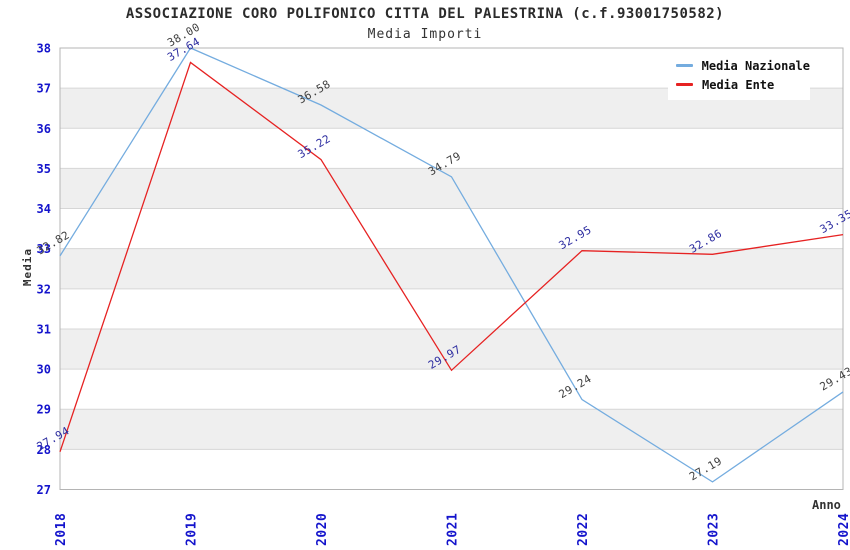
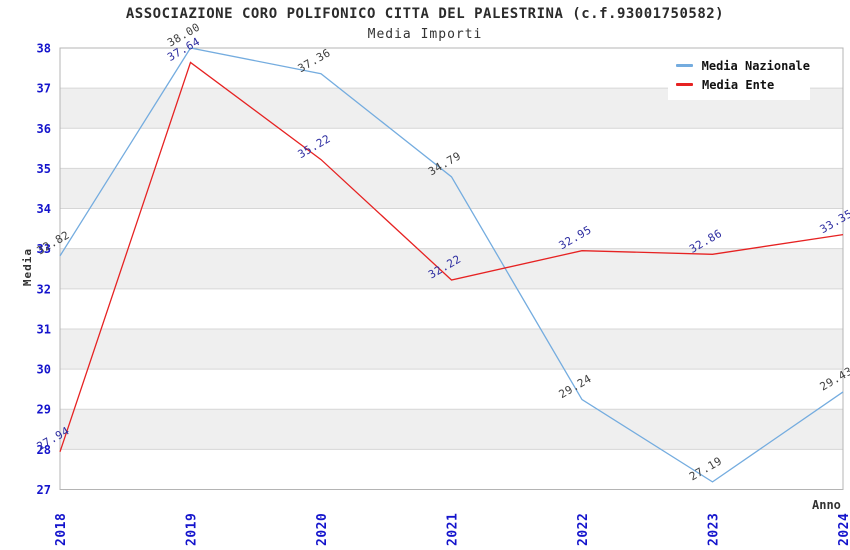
Media Nazionale/2020: 36.58 -> 37.36
Media Ente/2021: 29.97 -> 32.22
